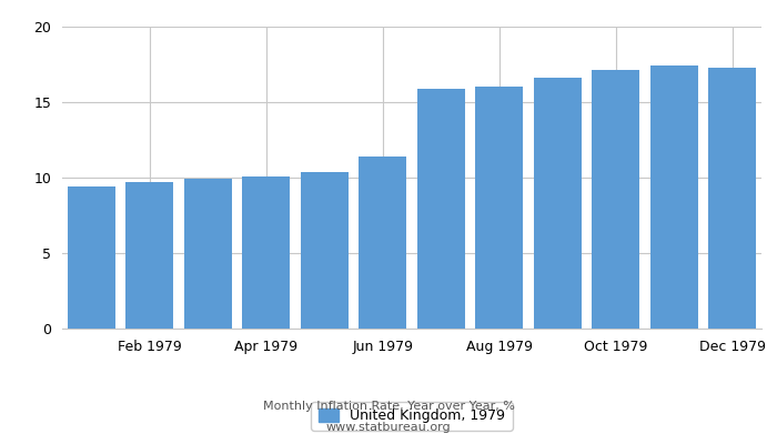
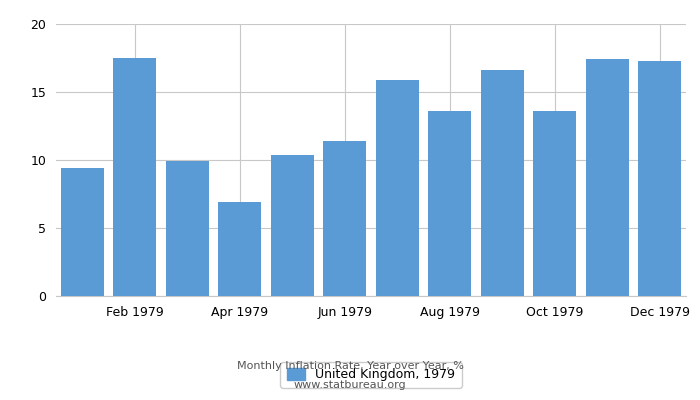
Feb 1979: 9.7 -> 17.5
Apr 1979: 10.1 -> 6.9
Aug 1979: 16.0 -> 13.6
Oct 1979: 17.1 -> 13.6
